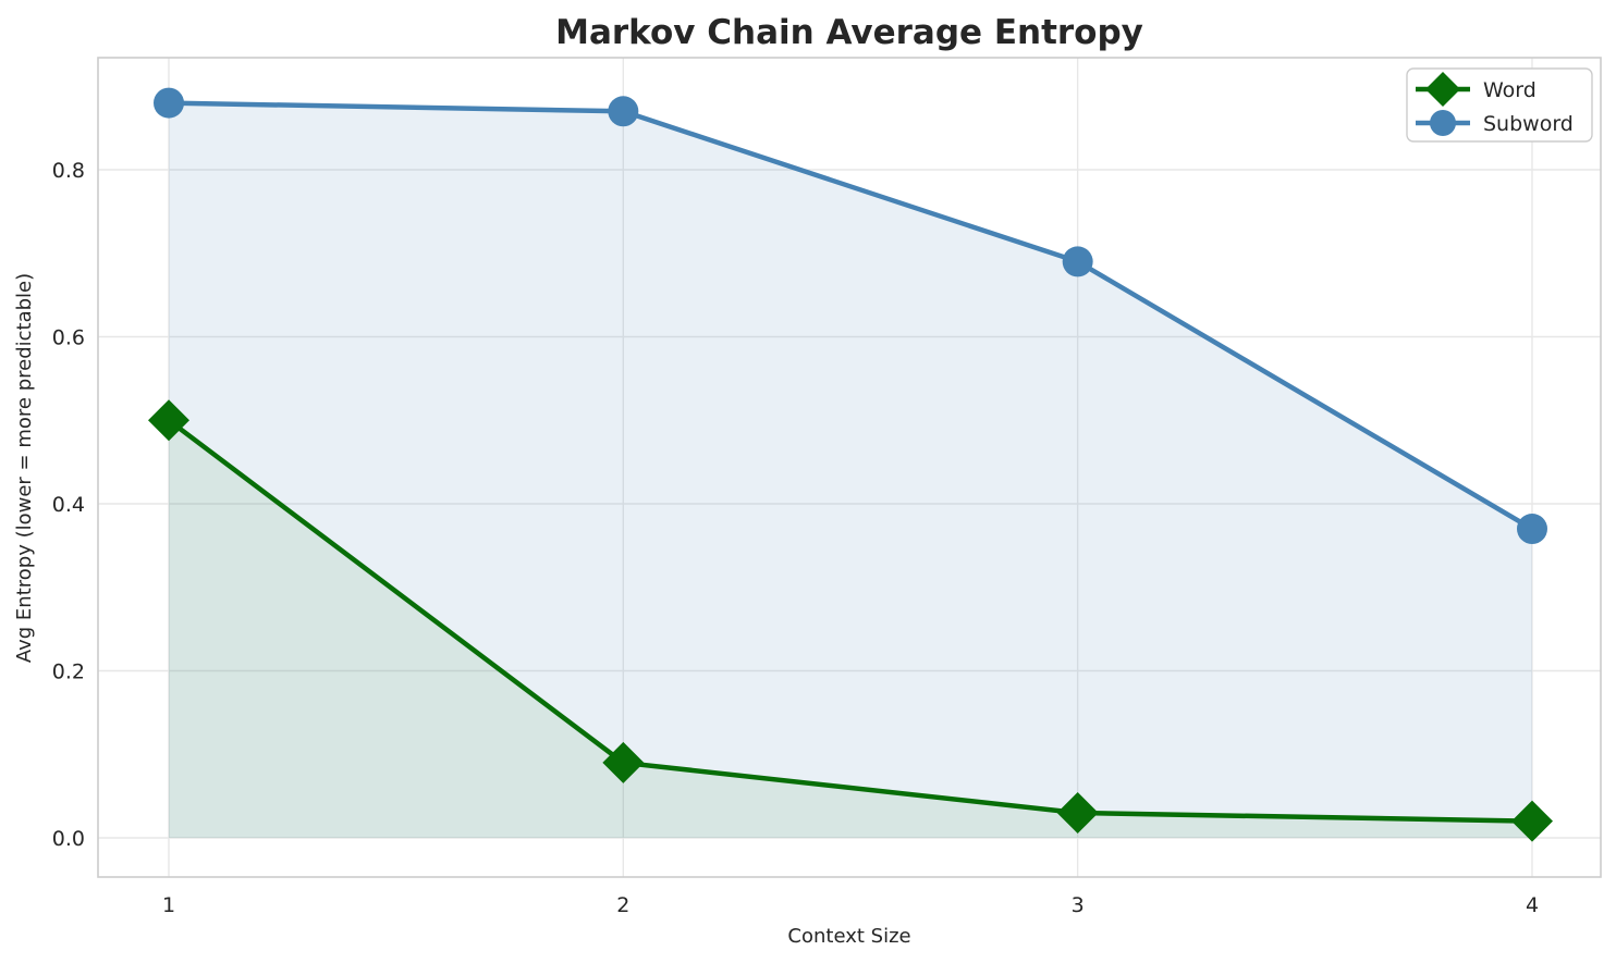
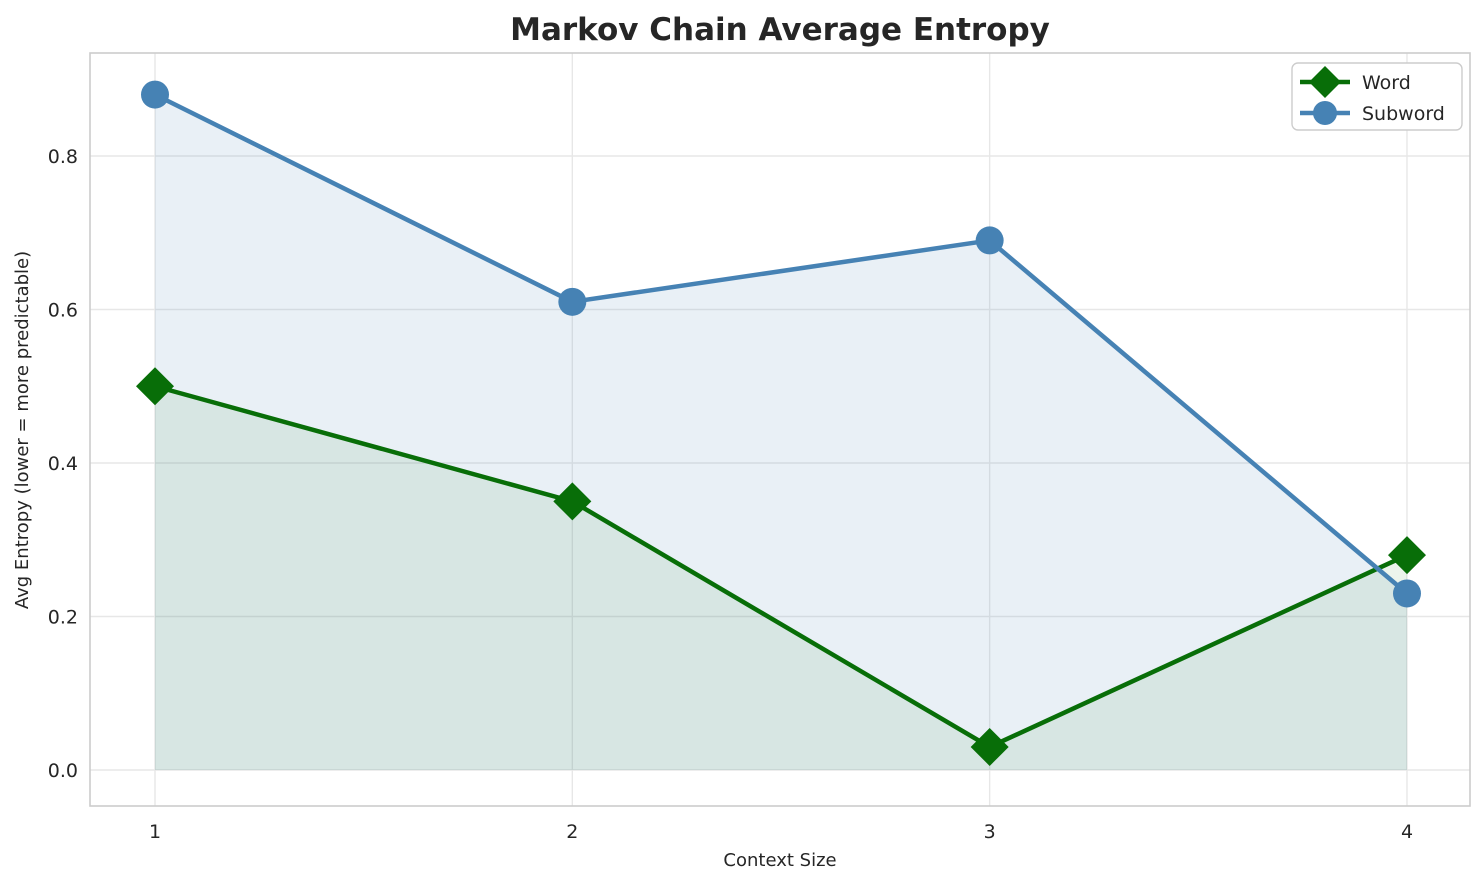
Word/2: 0.09 -> 0.35
Subword/2: 0.87 -> 0.61
Word/4: 0.02 -> 0.28
Subword/4: 0.37 -> 0.23
